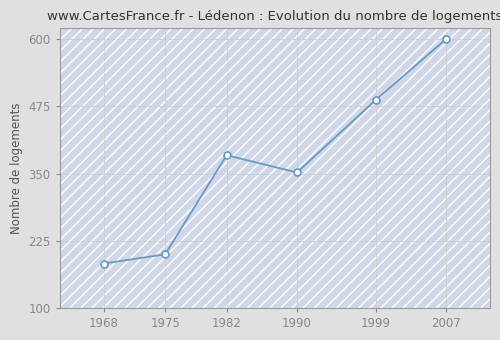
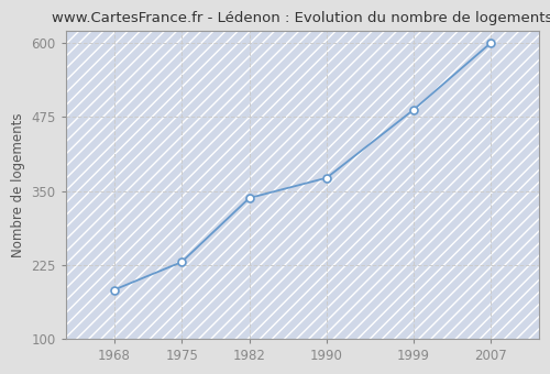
1975: 200 -> 230
1982: 384 -> 338
1990: 352 -> 372
